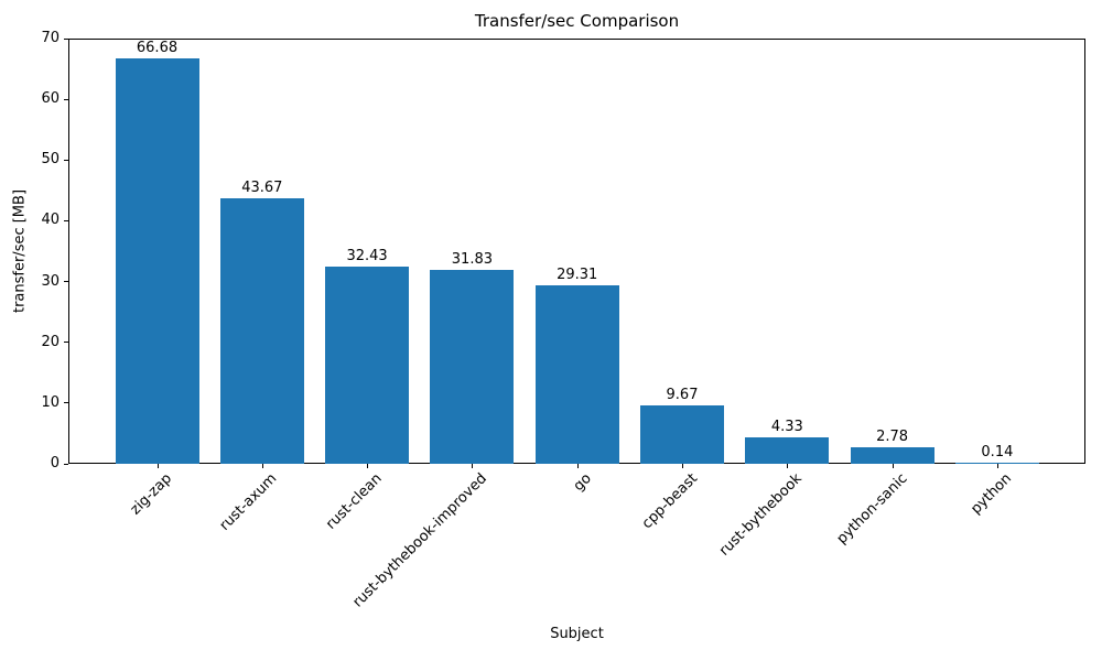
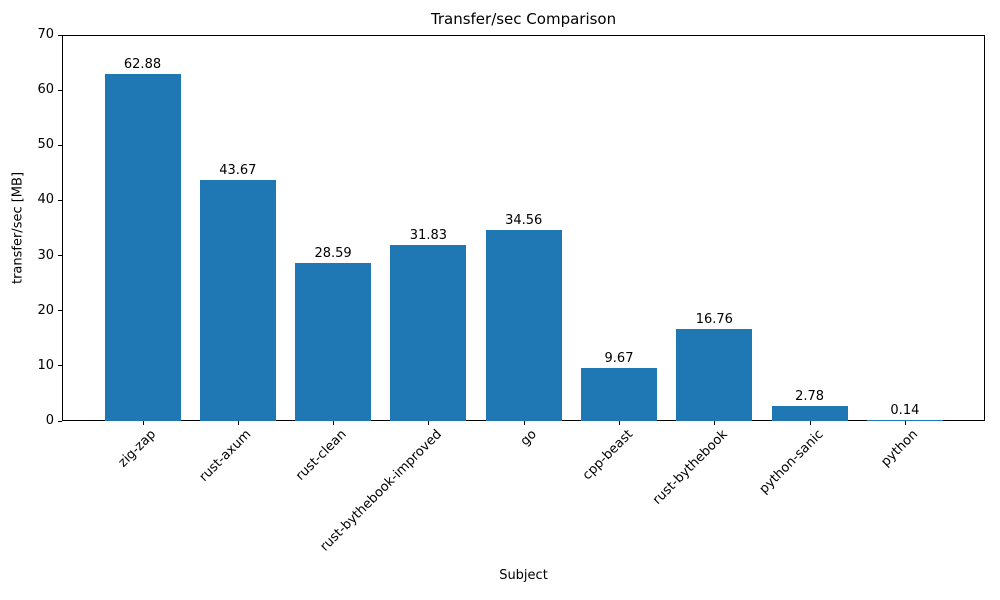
zig-zap: 66.68 -> 62.88
rust-clean: 32.43 -> 28.59
go: 29.31 -> 34.56
rust-bythebook: 4.33 -> 16.76
